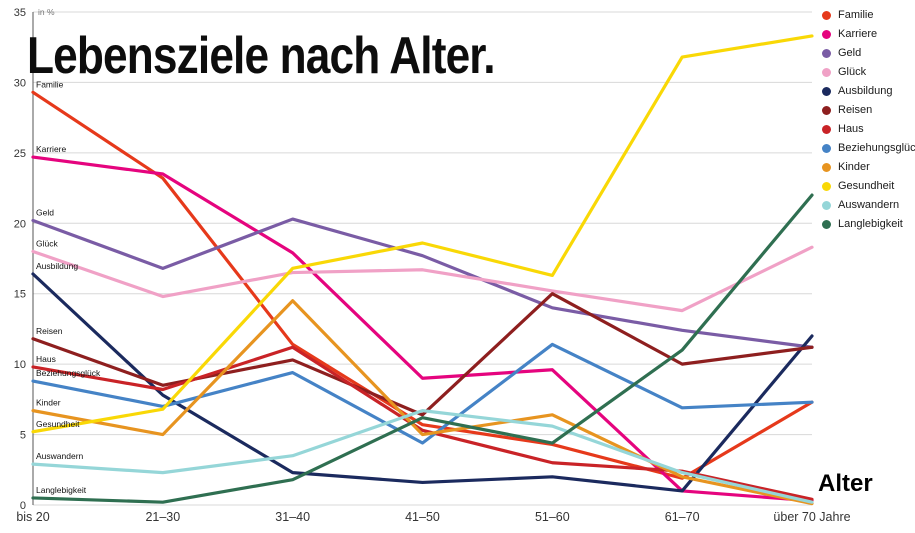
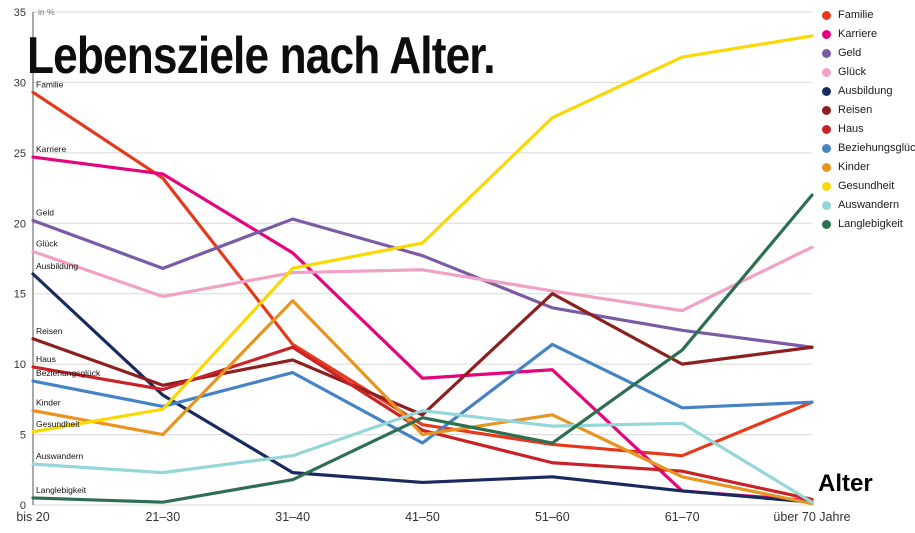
Gesundheit/51–60: 16.3 -> 27.5
Familie/61–70: 1.9 -> 3.5
Auswandern/61–70: 2.3 -> 5.8
Ausbildung/über 70 Jahre: 12.0 -> 0.2
